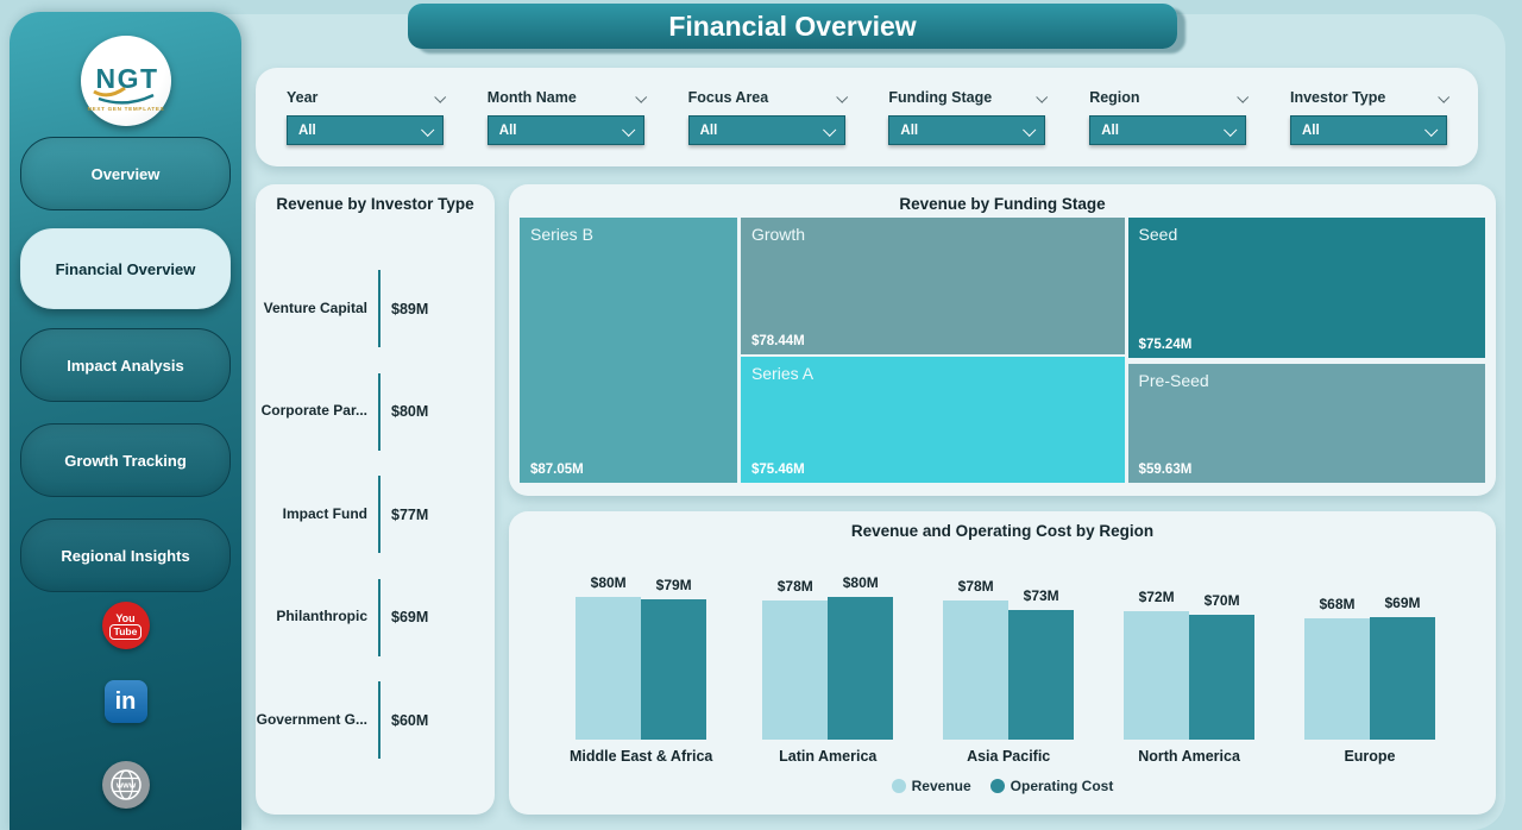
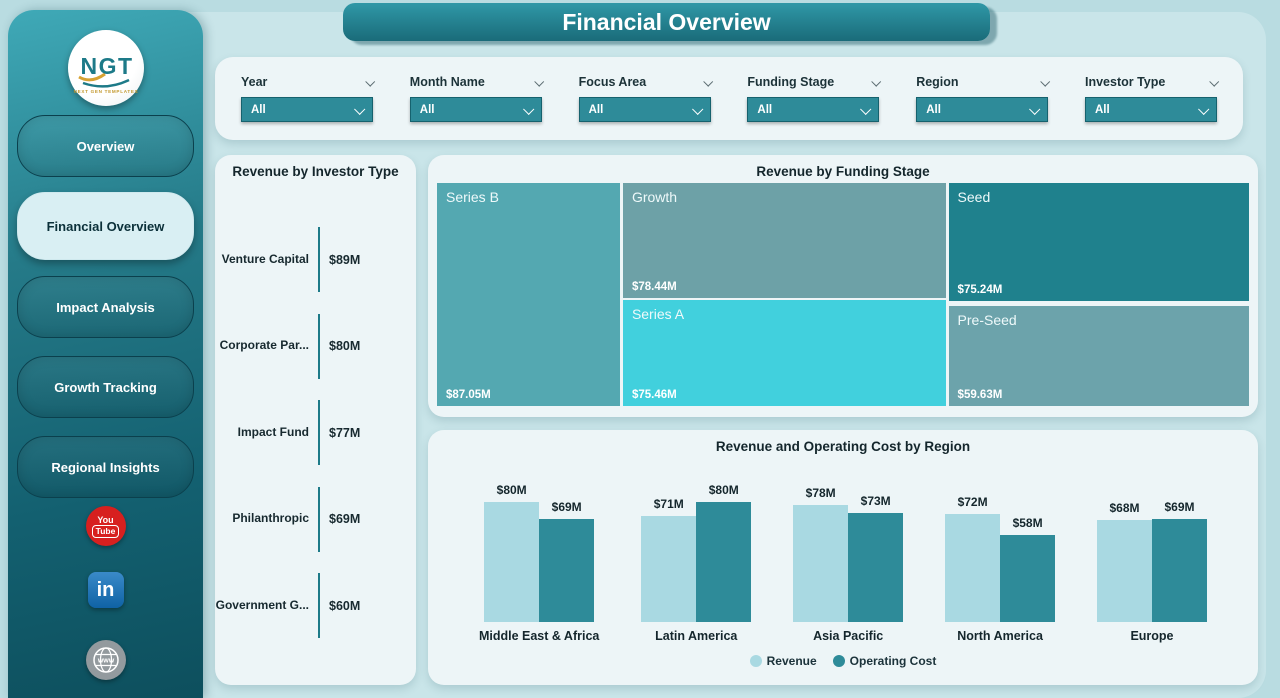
Revenue and Operating Cost by Region/Operating Cost/Middle East & Africa: $79M -> $69M
Revenue and Operating Cost by Region/Revenue/Latin America: $78M -> $71M
Revenue and Operating Cost by Region/Operating Cost/North America: $70M -> $58M
